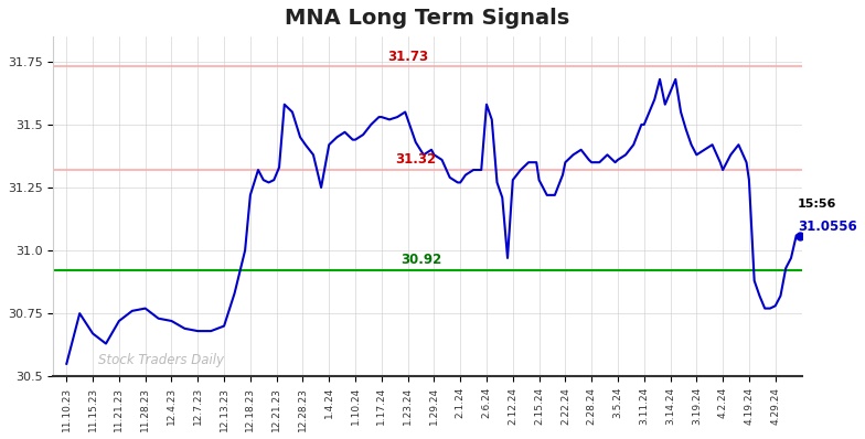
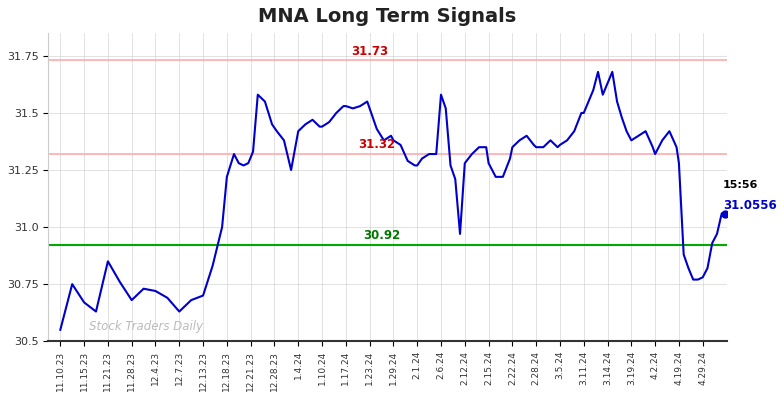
11.21.23: 30.72 -> 30.85
11.28.23: 30.77 -> 30.68
12.7.23: 30.68 -> 30.63
